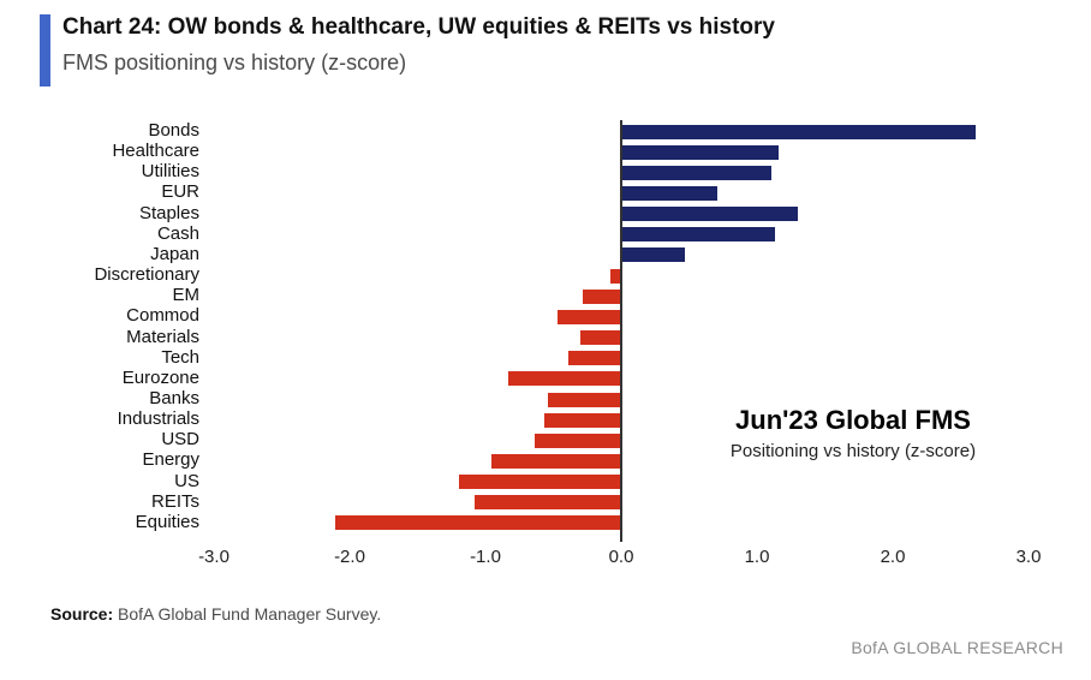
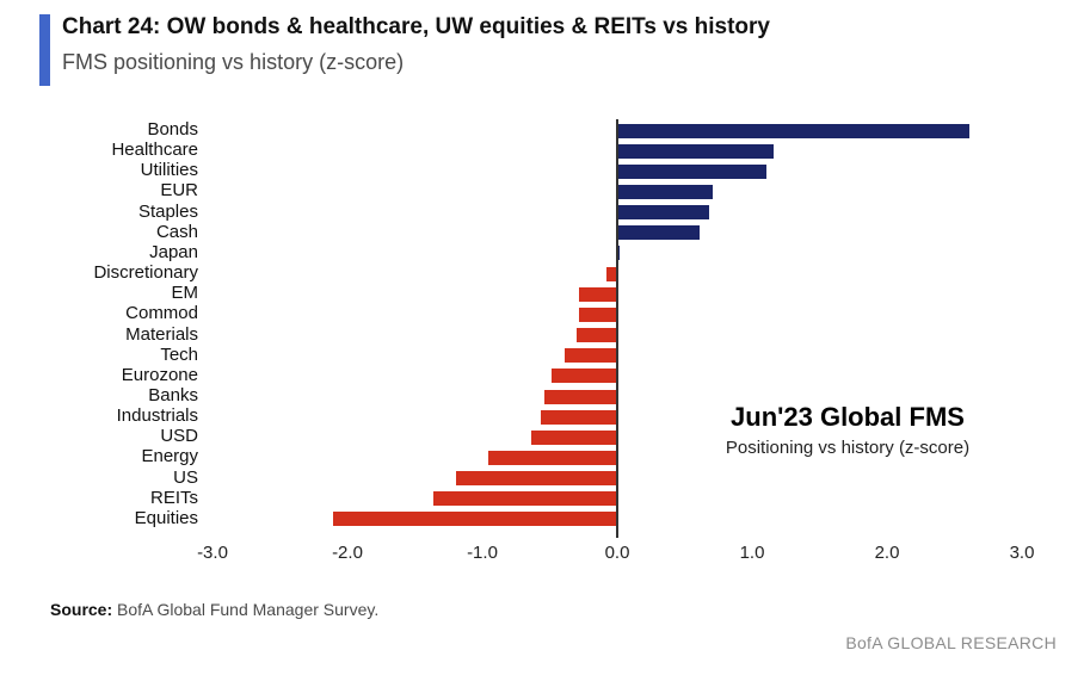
Staples: 1.29 -> 0.67
Cash: 1.12 -> 0.60
Japan: 0.46 -> 0.01
Commod: -0.46 -> -0.27
Eurozone: -0.82 -> -0.48
REITs: -1.07 -> -1.35
